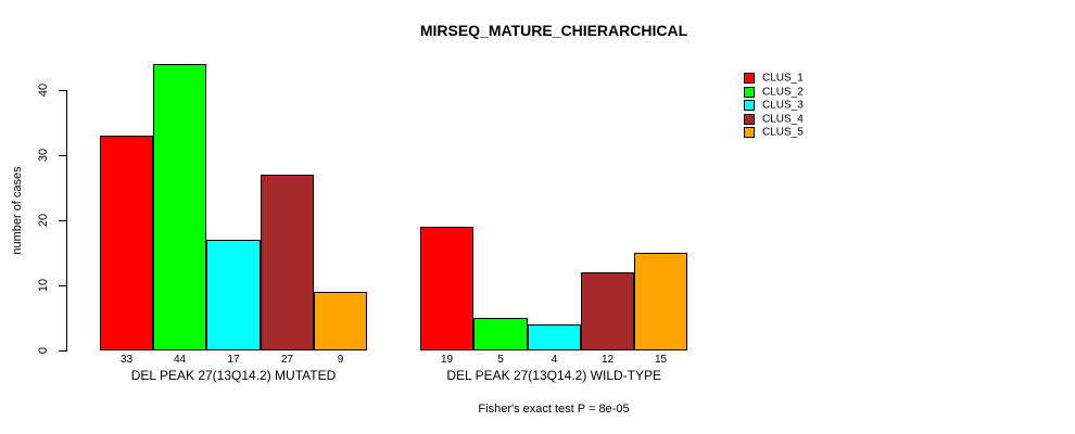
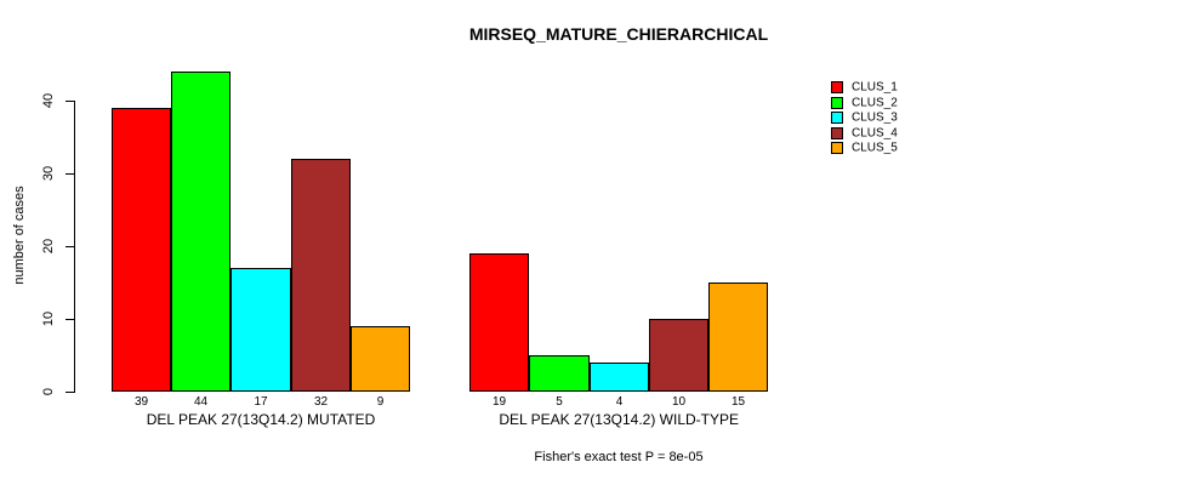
CLUS_1/DEL PEAK 27(13Q14.2) MUTATED: 33 -> 39
CLUS_4/DEL PEAK 27(13Q14.2) MUTATED: 27 -> 32
CLUS_4/DEL PEAK 27(13Q14.2) WILD-TYPE: 12 -> 10
